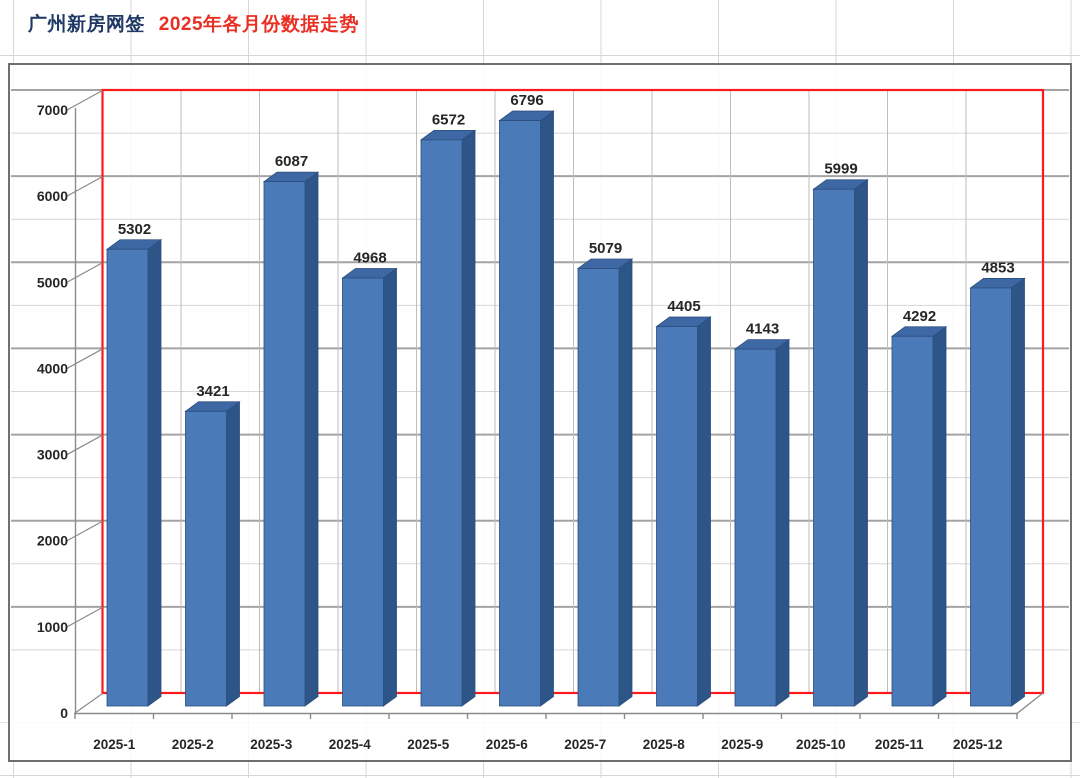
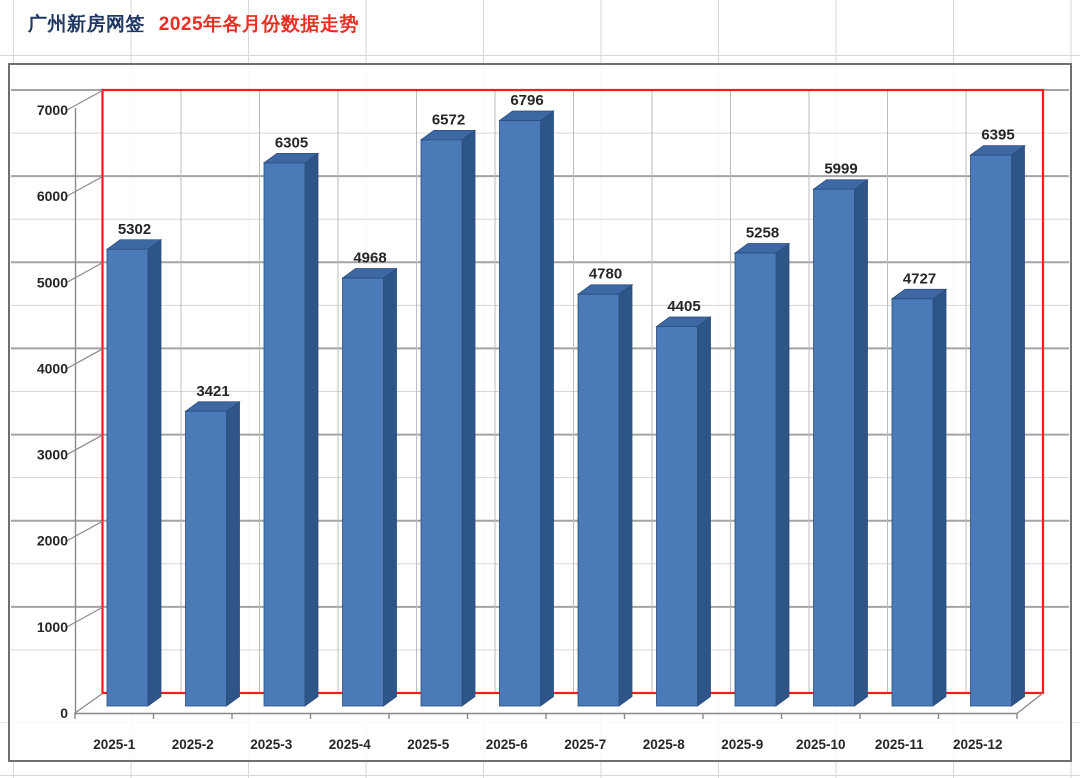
2025-3: 6087 -> 6305
2025-7: 5079 -> 4780
2025-9: 4143 -> 5258
2025-11: 4292 -> 4727
2025-12: 4853 -> 6395
